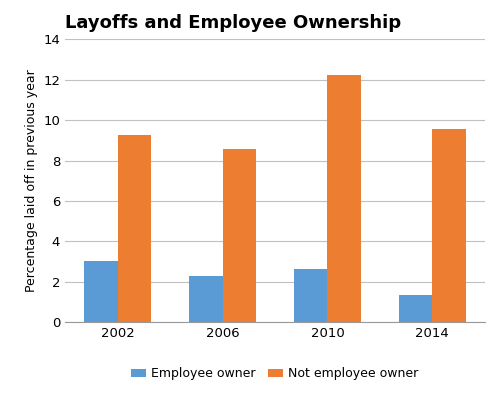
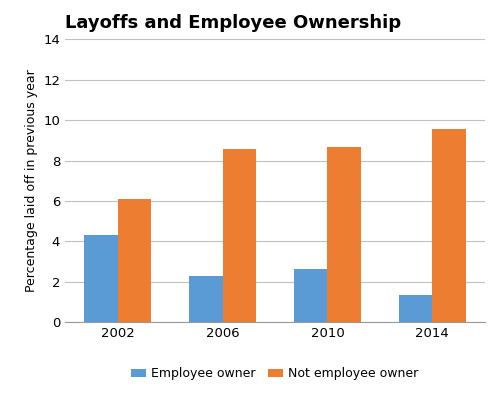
Employee owner/2002: 3.05 -> 4.30
Not employee owner/2002: 9.25 -> 6.10
Not employee owner/2010: 12.25 -> 8.65
